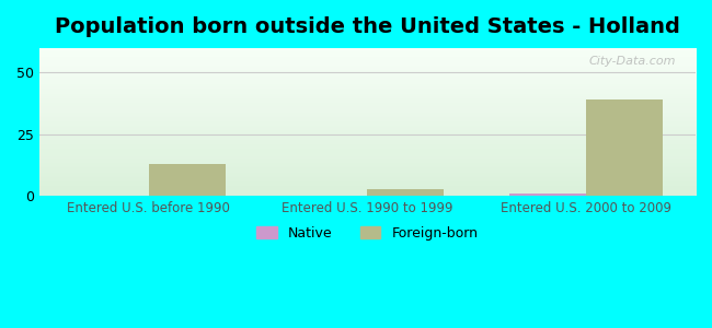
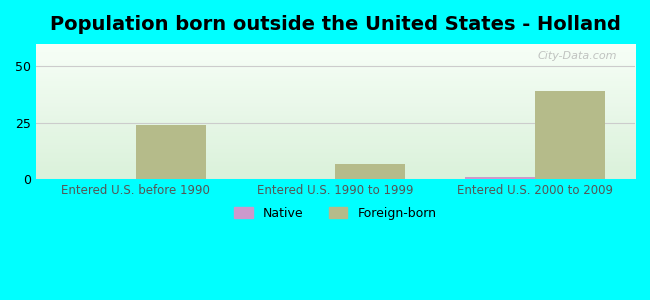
Foreign-born/Entered U.S. before 1990: 13 -> 24
Foreign-born/Entered U.S. 1990 to 1999: 3 -> 7
